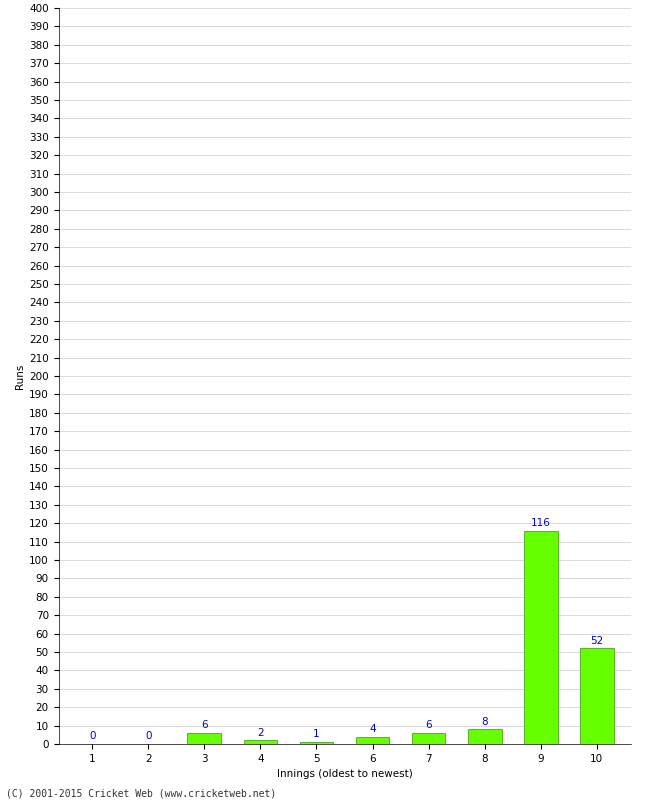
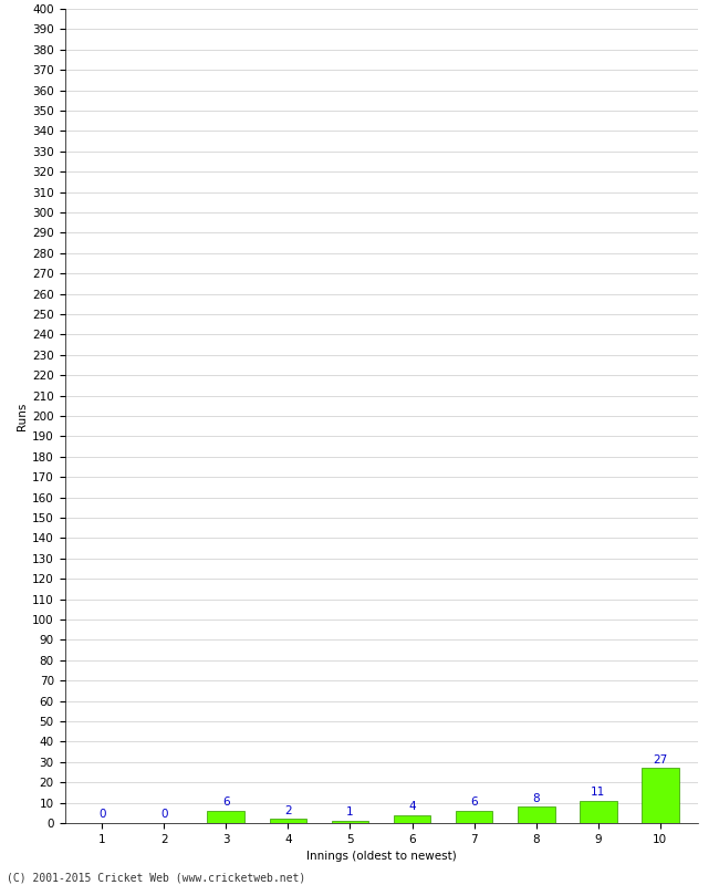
9: 116 -> 11
10: 52 -> 27
